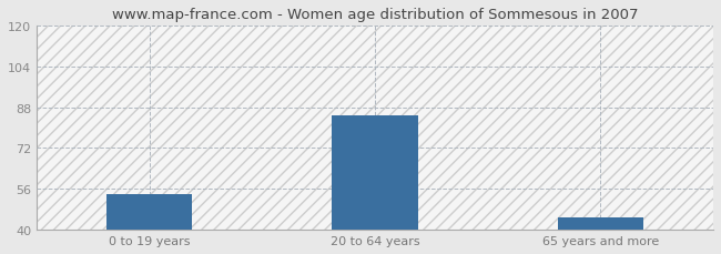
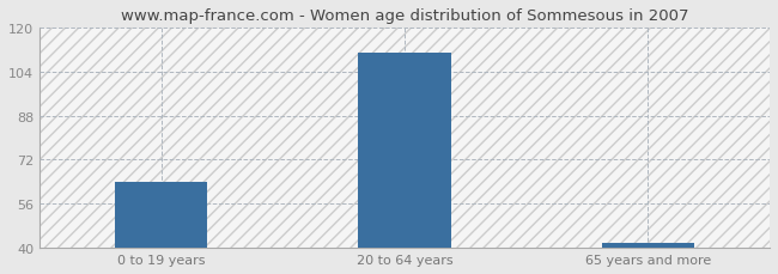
0 to 19 years: 54 -> 64
20 to 64 years: 85 -> 111
65 years and more: 45 -> 42
